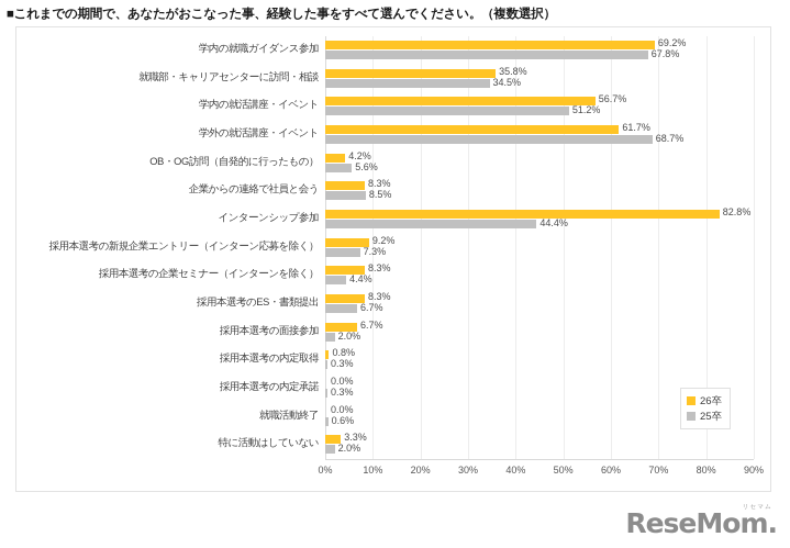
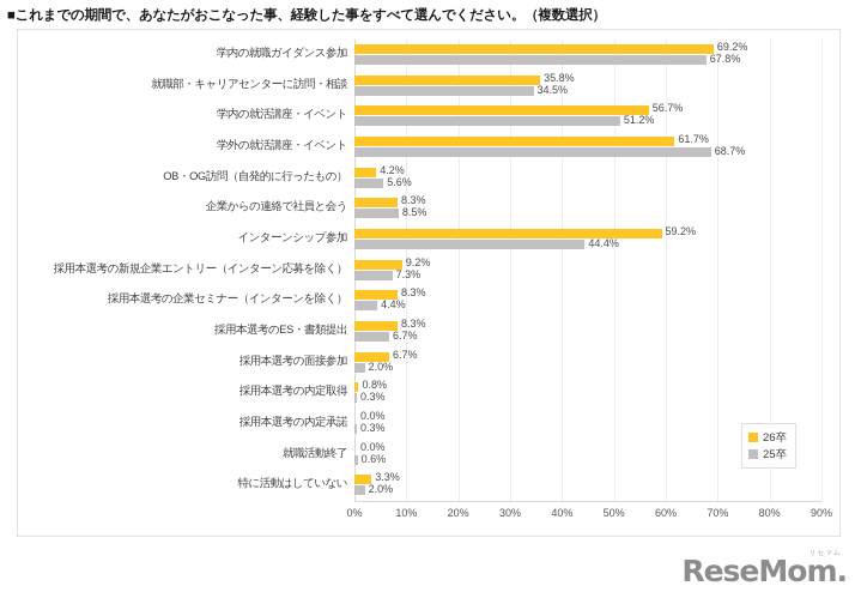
26卒/インターンシップ参加: 82.8% -> 59.2%
